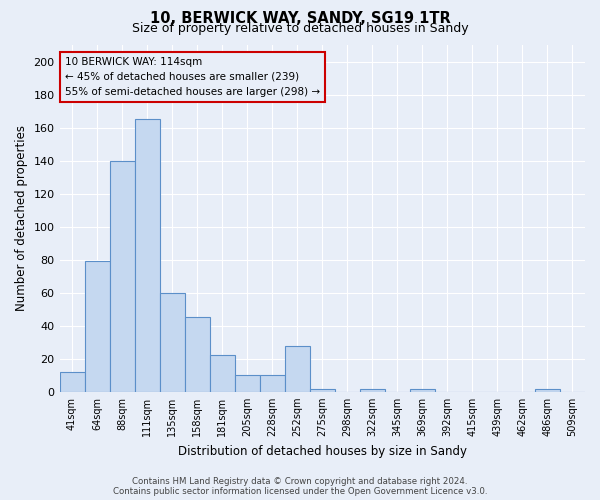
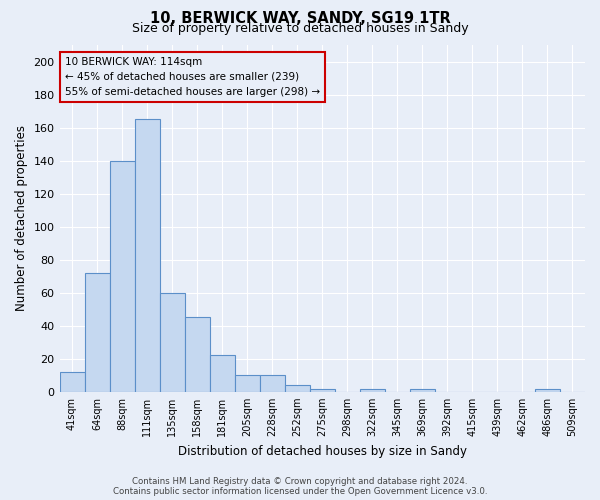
64sqm: 79 -> 72
252sqm: 28 -> 4
